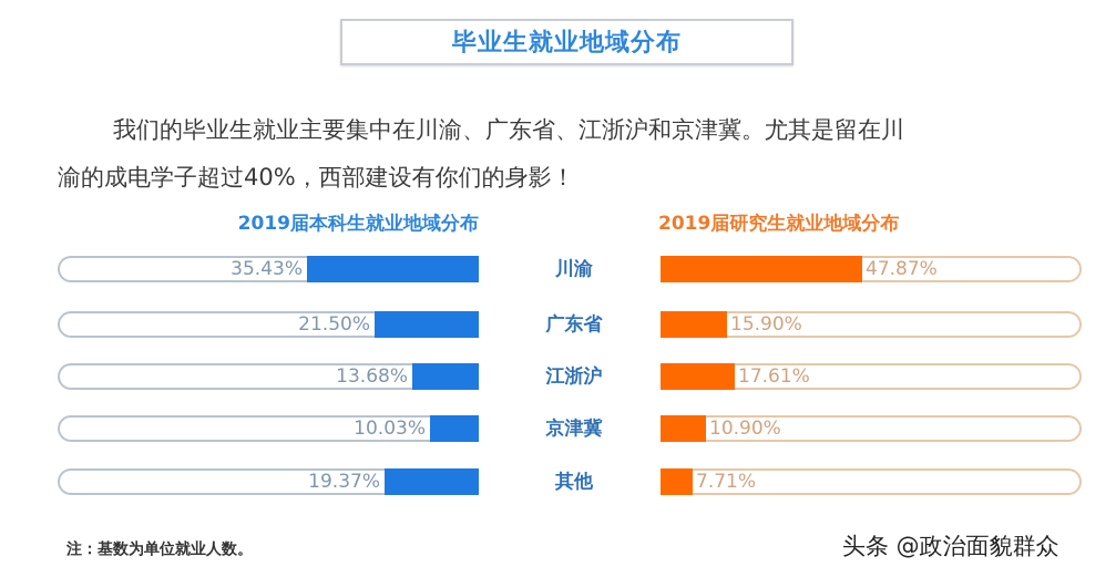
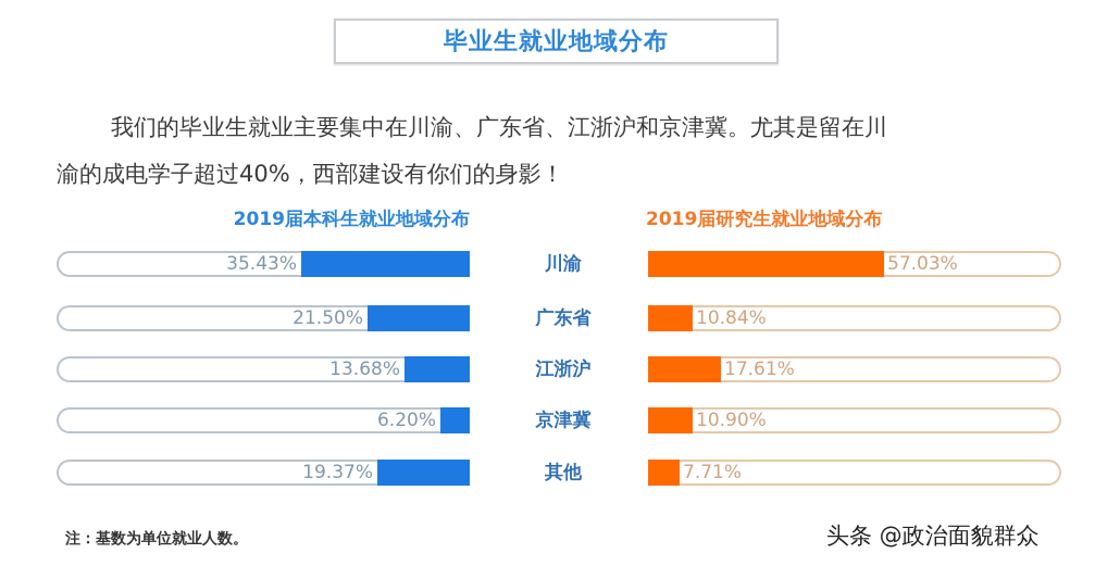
2019届本科生就业地域分布/京津冀: 10.03% -> 6.20%
2019届研究生就业地域分布/川渝: 47.87% -> 57.03%
2019届研究生就业地域分布/广东省: 15.90% -> 10.84%
